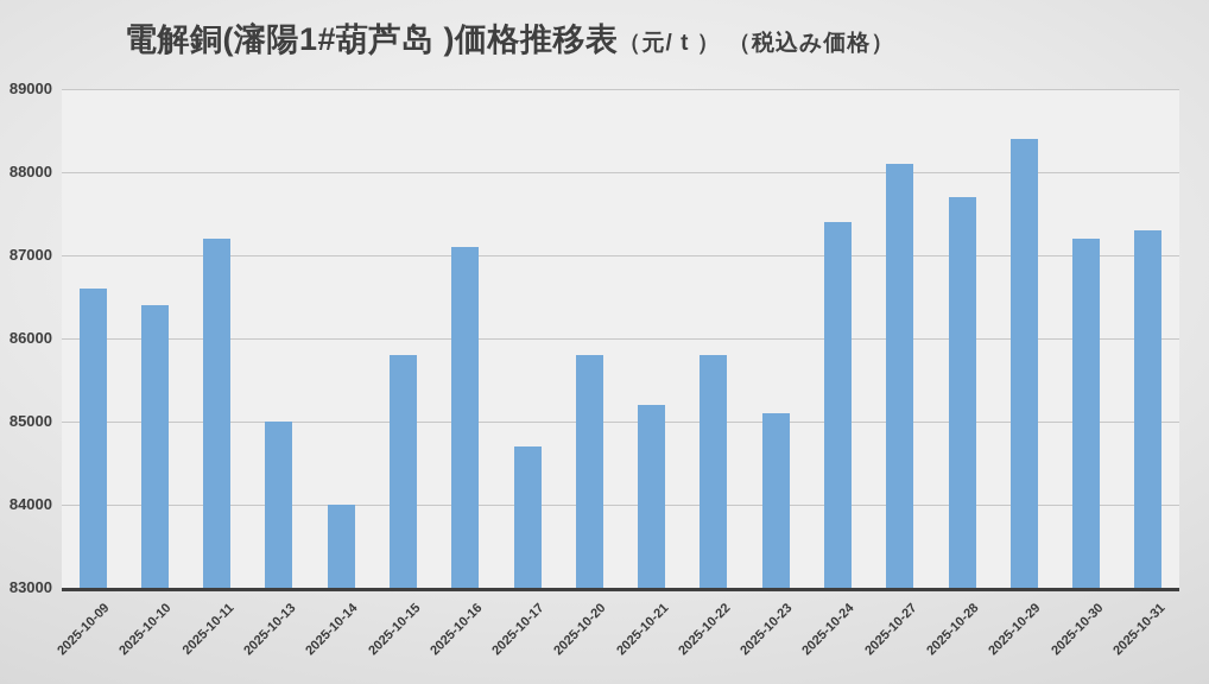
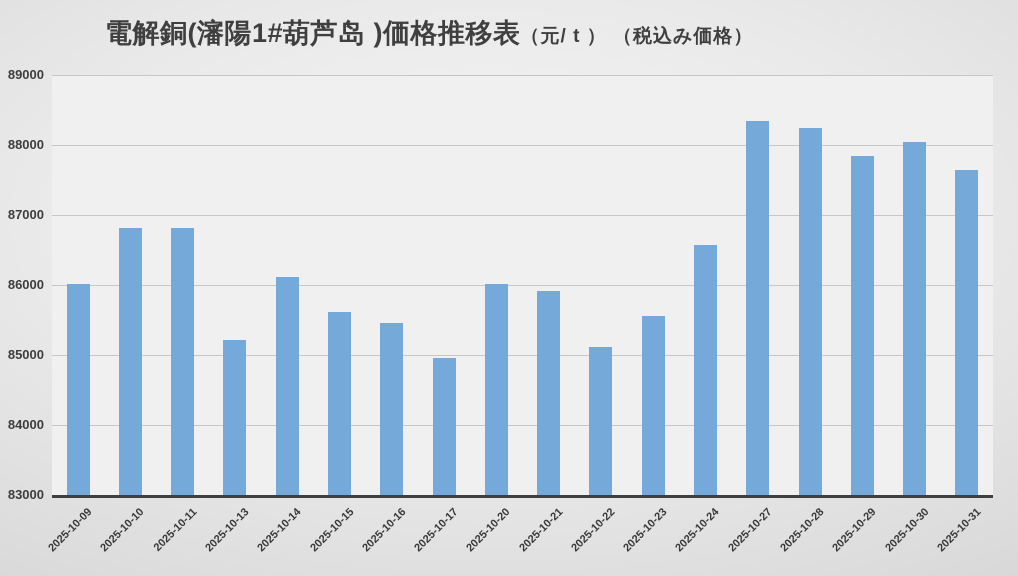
2025-10-09: 86600 -> 86000
2025-10-10: 86400 -> 86800
2025-10-11: 87200 -> 86800
2025-10-13: 85000 -> 85200
2025-10-14: 84000 -> 86100
2025-10-15: 85800 -> 85600
2025-10-16: 87100 -> 85500
2025-10-17: 84700 -> 85000
2025-10-20: 85800 -> 86000
2025-10-21: 85200 -> 85900
2025-10-22: 85800 -> 85100
2025-10-23: 85100 -> 85600
2025-10-24: 87400 -> 86600
2025-10-27: 88100 -> 88400
2025-10-28: 87700 -> 88200
2025-10-29: 88400 -> 87800
2025-10-30: 87200 -> 88000
2025-10-31: 87300 -> 87600
